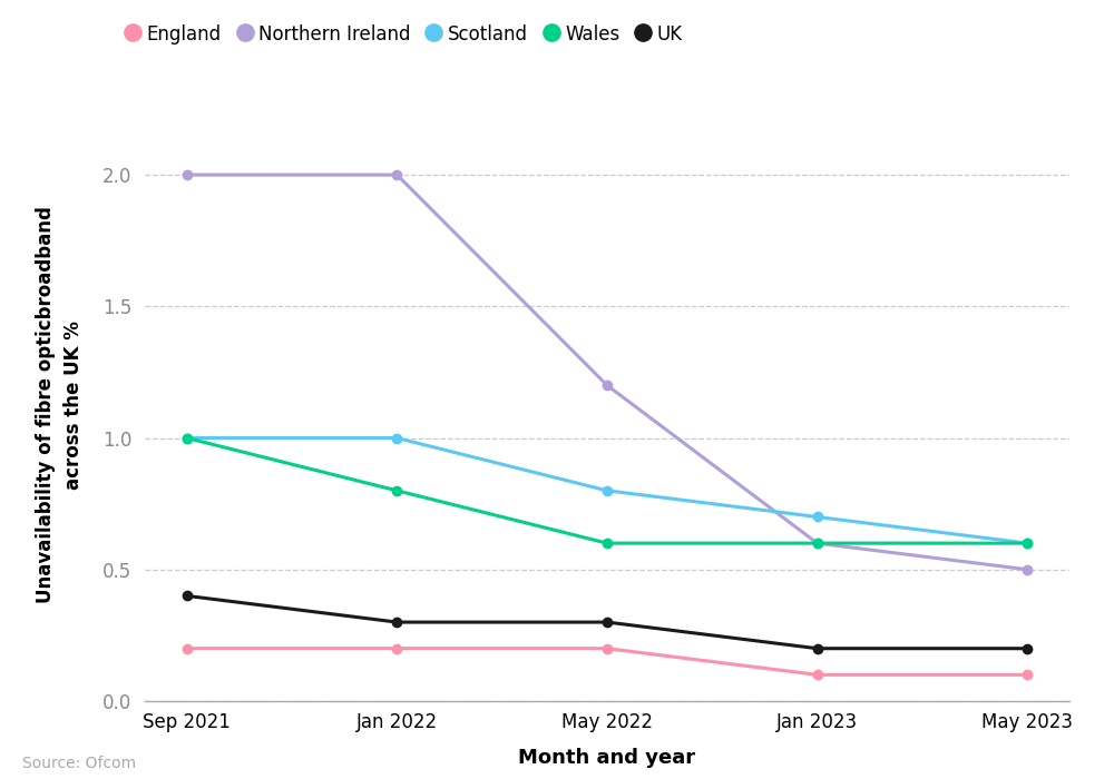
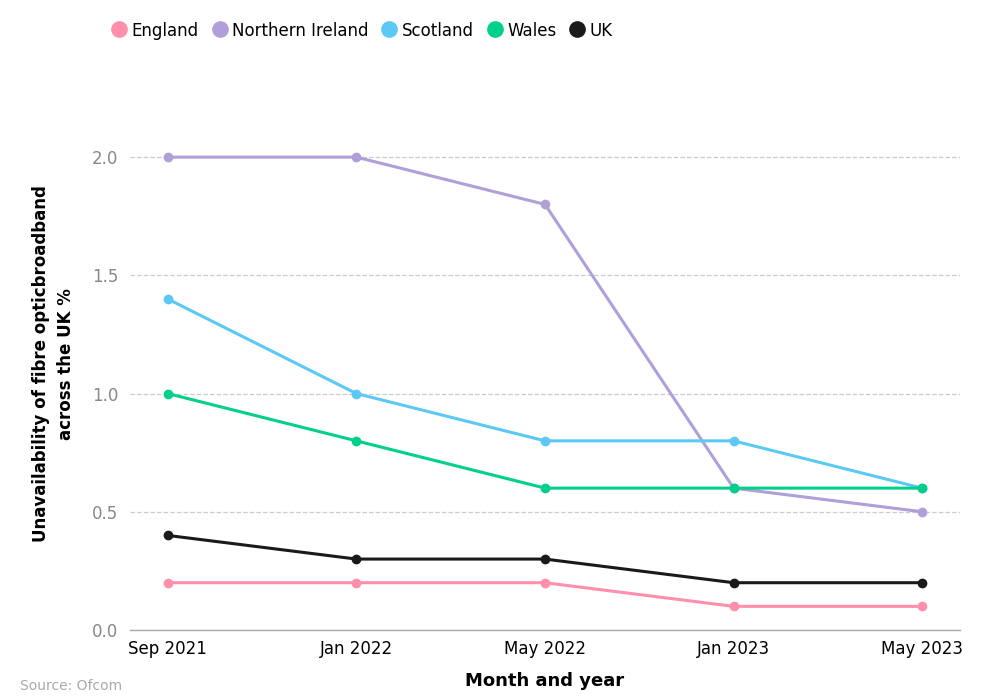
Scotland/Sep 2021: 1.0 -> 1.4
Northern Ireland/May 2022: 1.2 -> 1.8
Scotland/Jan 2023: 0.7 -> 0.8
